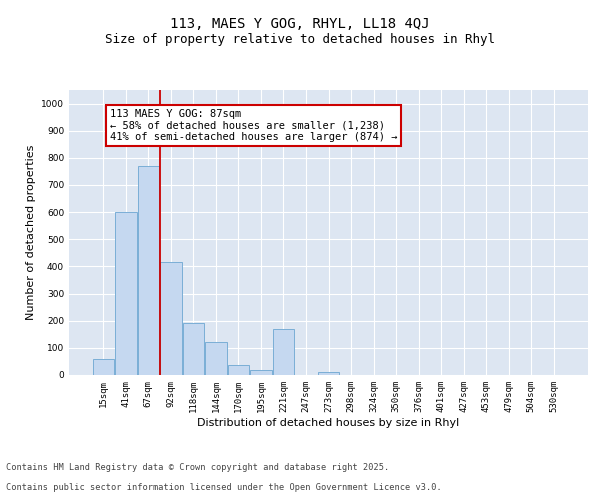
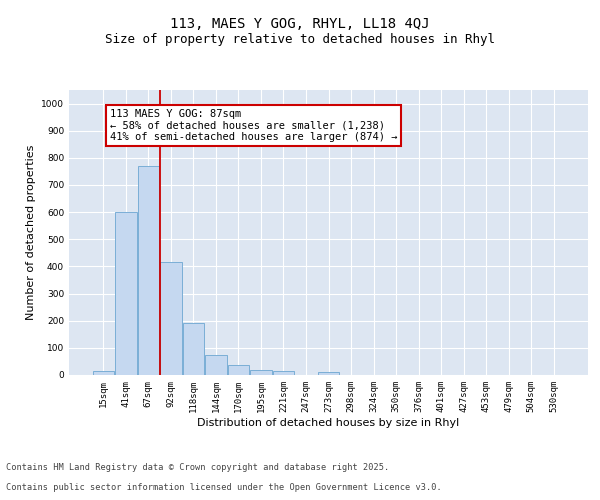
15sqm: 60 -> 13
144sqm: 120 -> 75
221sqm: 170 -> 15
